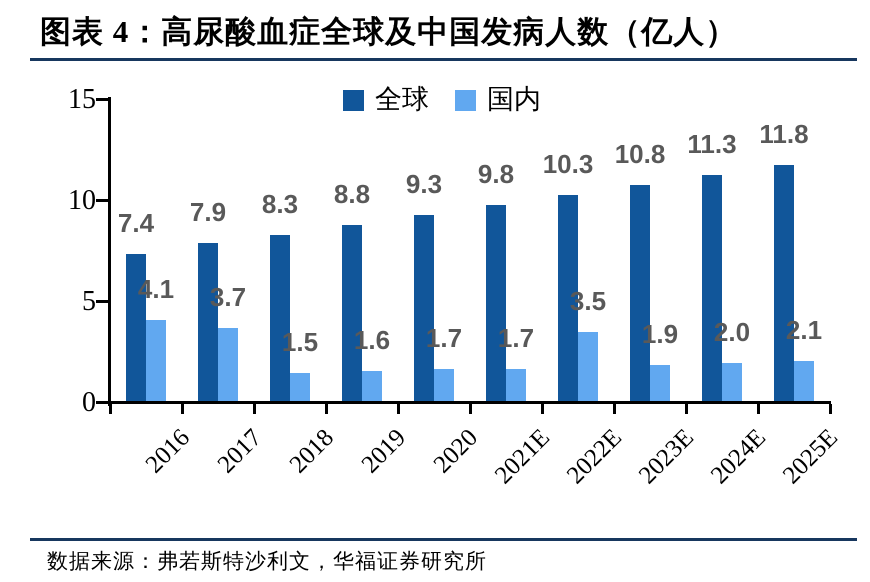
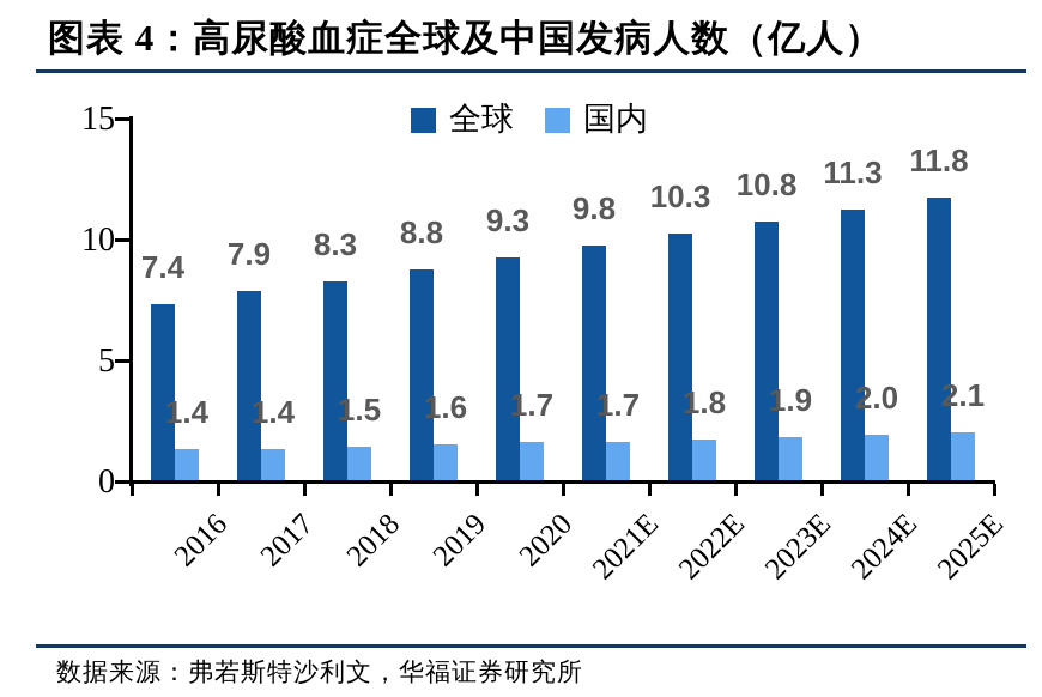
国内/2016: 4.1 -> 1.4
国内/2017: 3.7 -> 1.4
国内/2022E: 3.5 -> 1.8
